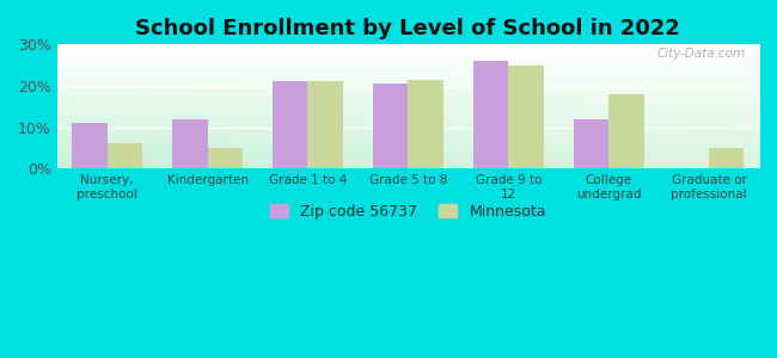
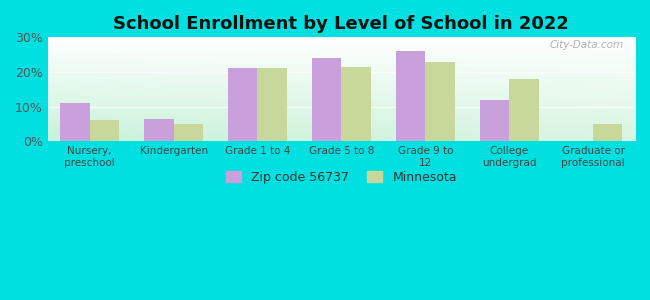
Zip code 56737/Kindergarten: 12.0% -> 6.5%
Zip code 56737/Grade 5 to 8: 20.5% -> 24.0%
Minnesota/Grade 9 to 12: 25.0% -> 23.0%
